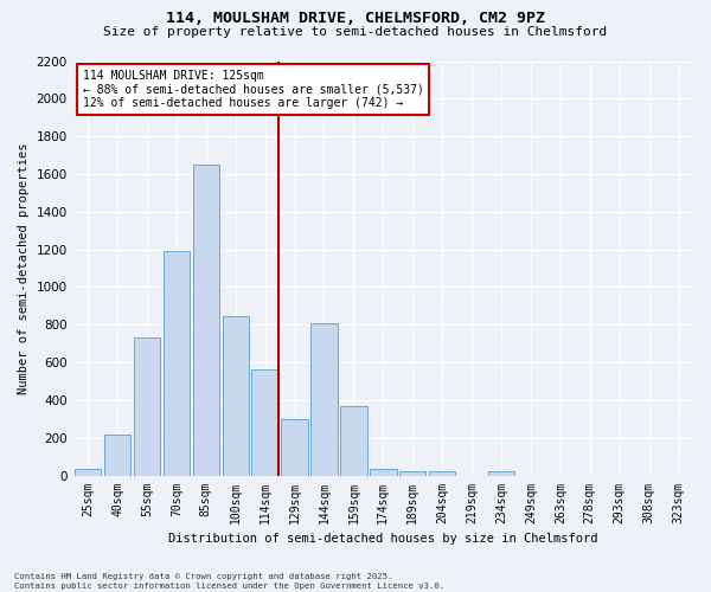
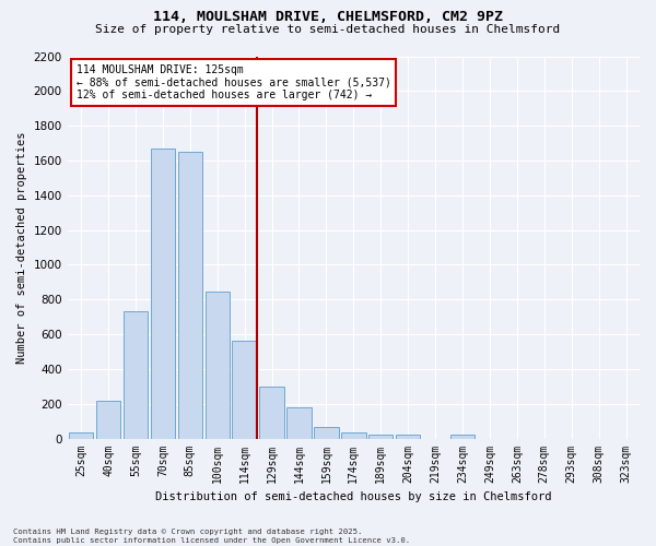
70sqm: 1190 -> 1670
144sqm: 810 -> 180
159sqm: 370 -> 60
